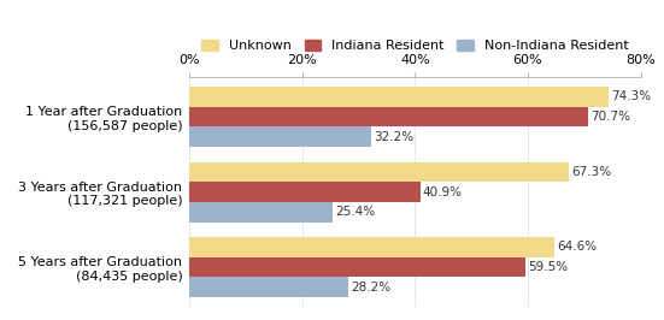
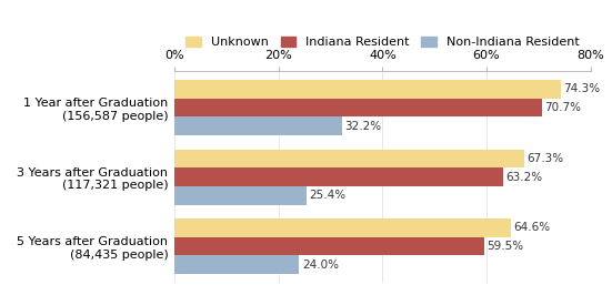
Indiana Resident/3 Years after Graduation (117,321 people): 40.9% -> 63.2%
Non-Indiana Resident/5 Years after Graduation (84,435 people): 28.2% -> 24.0%
